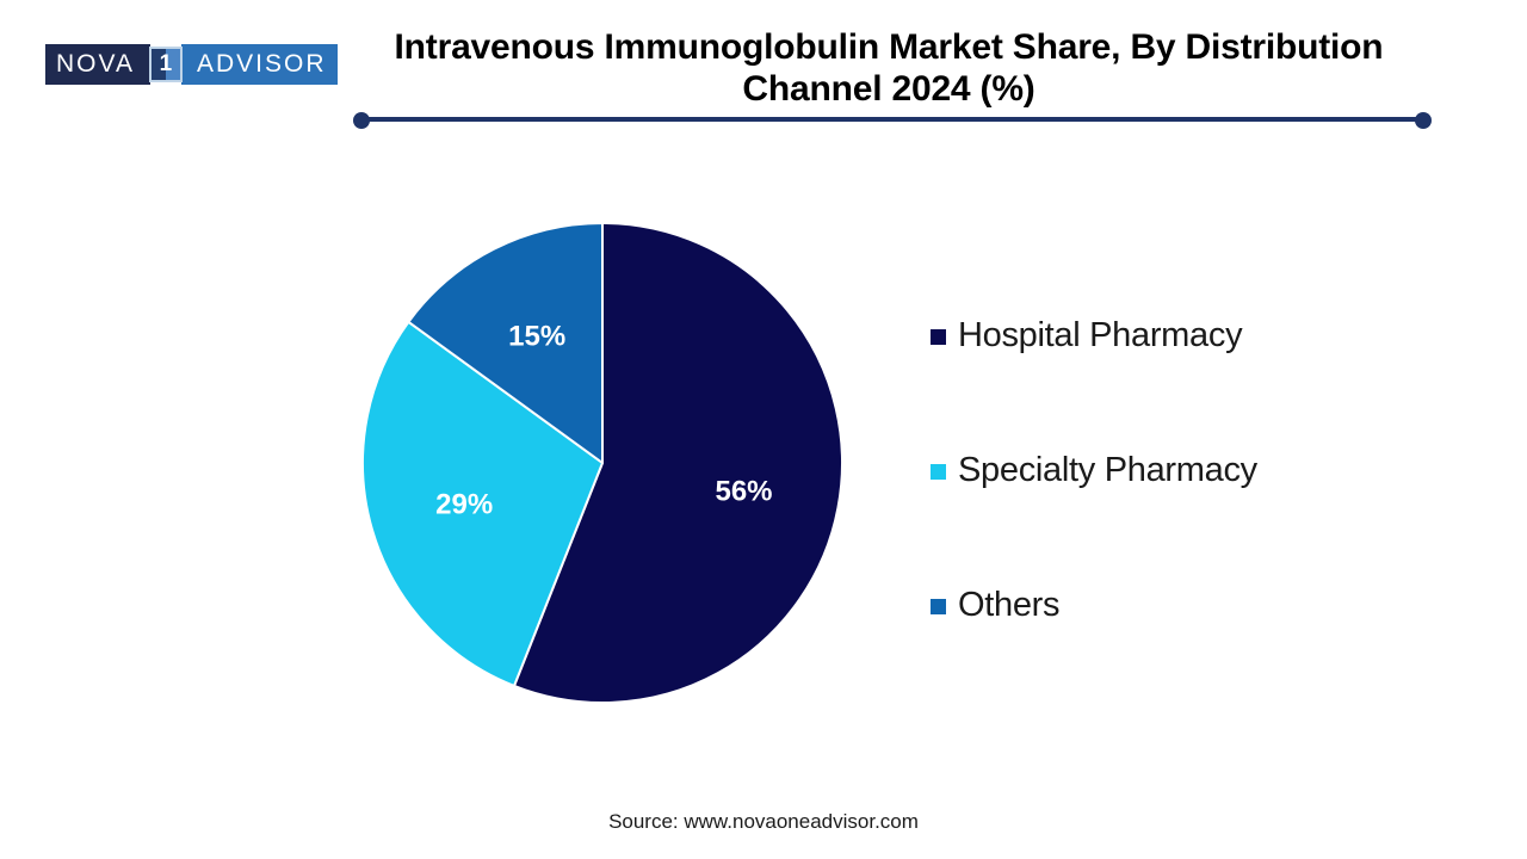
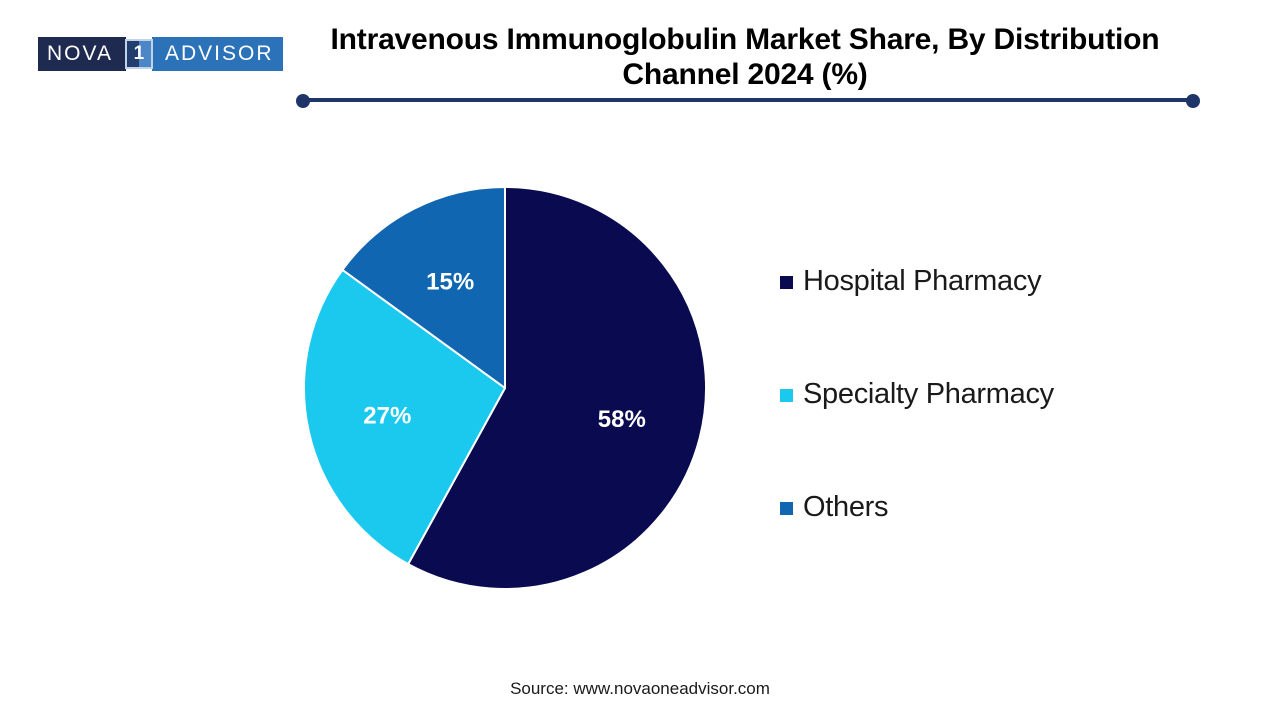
Hospital Pharmacy: 56% -> 58%
Specialty Pharmacy: 29% -> 27%
